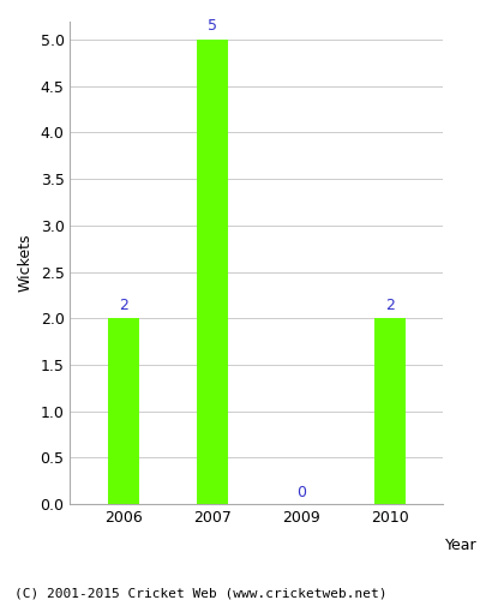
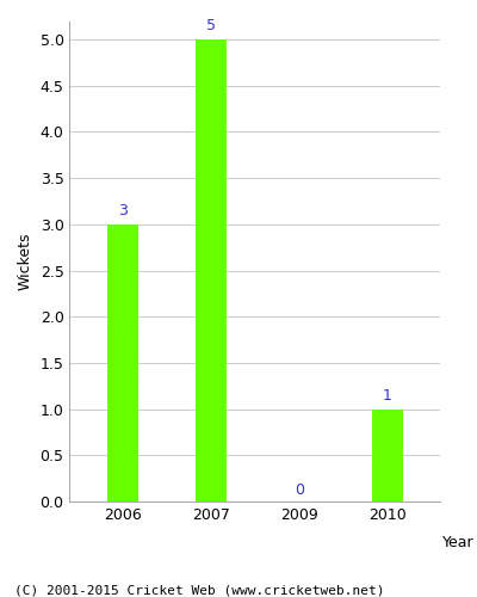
2006: 2 -> 3
2010: 2 -> 1
